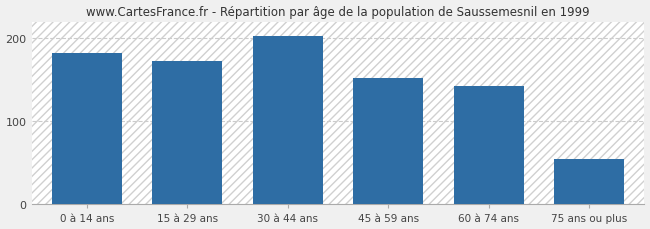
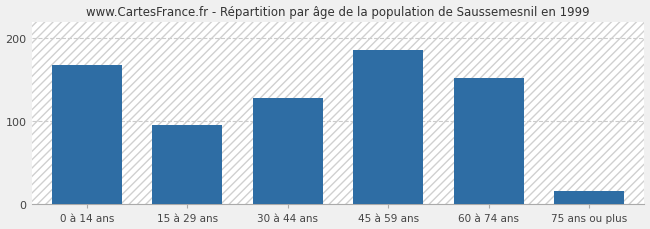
0 à 14 ans: 182 -> 168
15 à 29 ans: 172 -> 96
30 à 44 ans: 202 -> 128
45 à 59 ans: 152 -> 186
60 à 74 ans: 142 -> 152
75 ans ou plus: 55 -> 16
